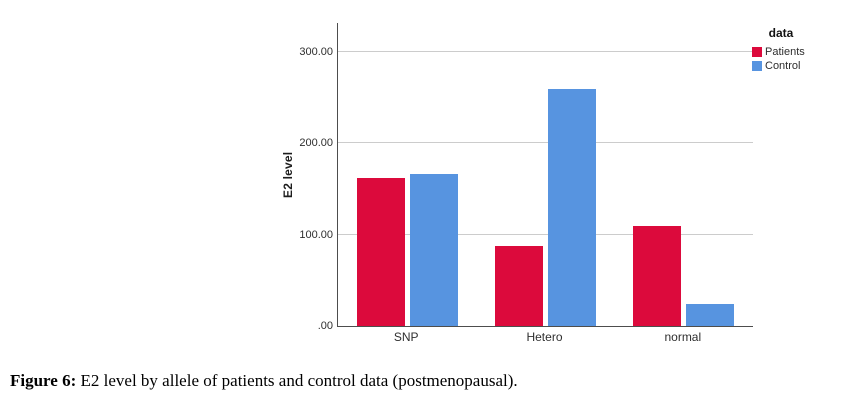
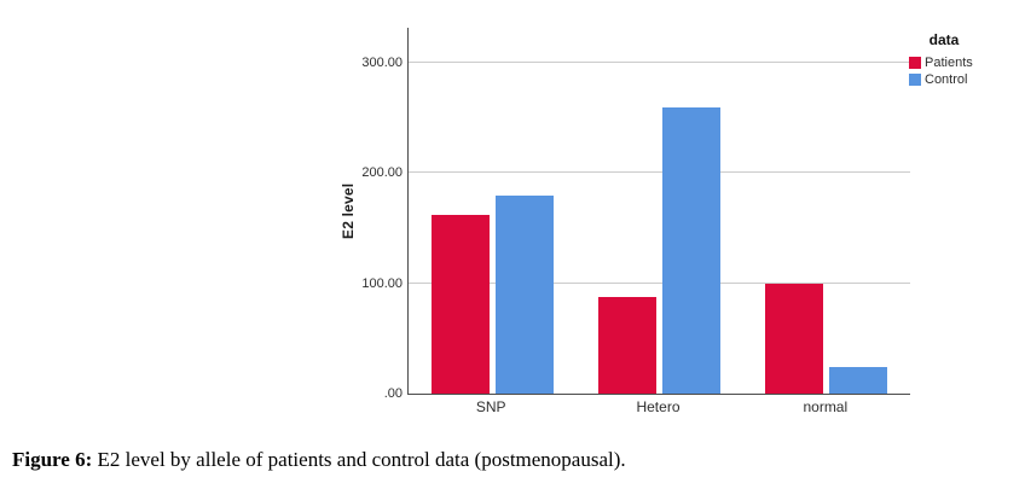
Control/SNP: 170 -> 180
Patients/normal: 110 -> 100
